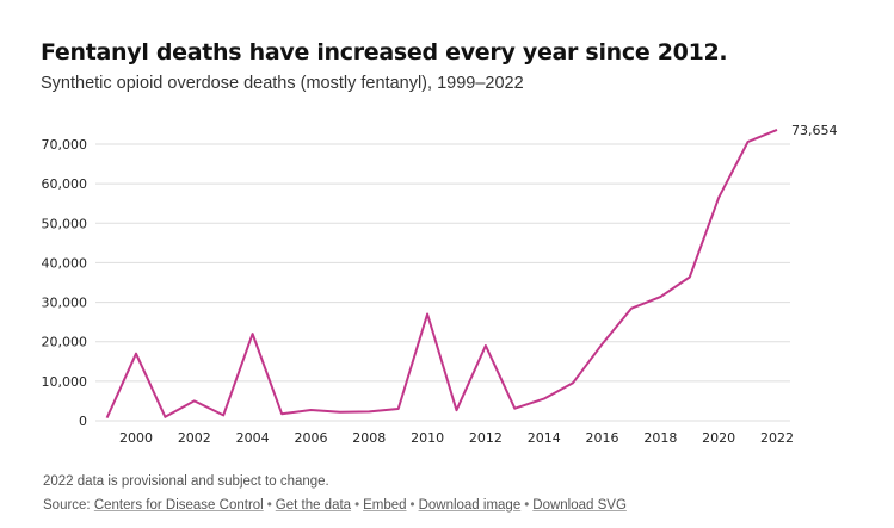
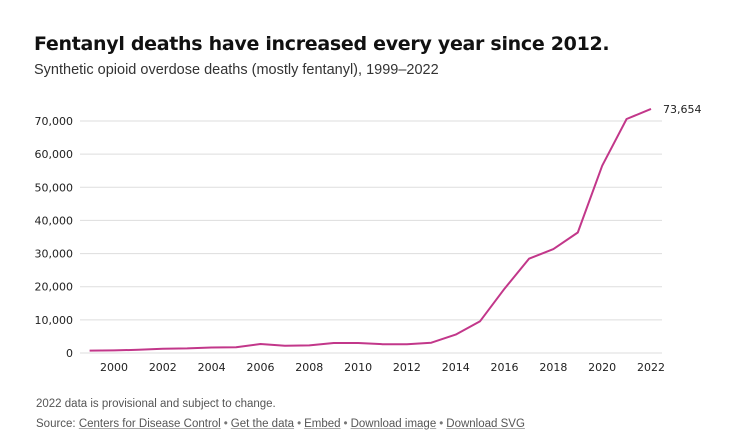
2000: 17000 -> 1000
2002: 5000 -> 1000
2004: 22000 -> 2000
2010: 27000 -> 3000
2012: 19000 -> 3000
